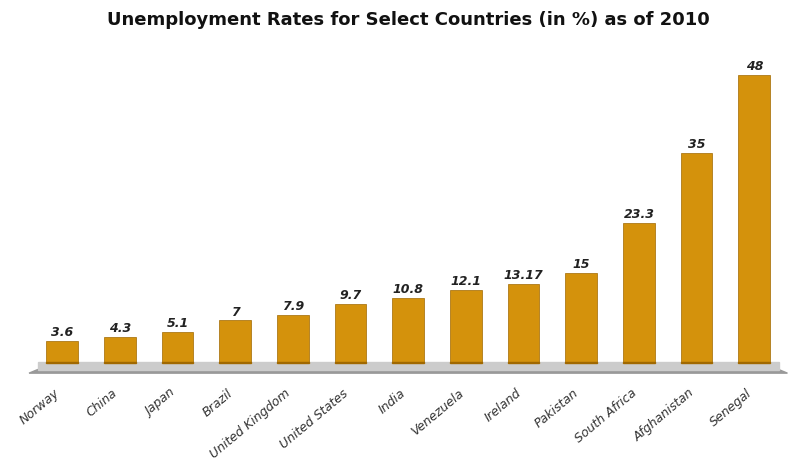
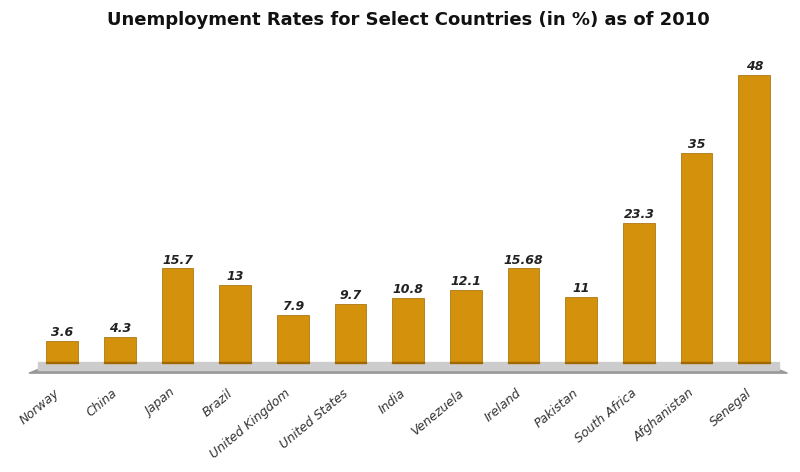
Japan: 5.1 -> 15.7
Brazil: 7 -> 13
Ireland: 13.17 -> 15.68
Pakistan: 15 -> 11
